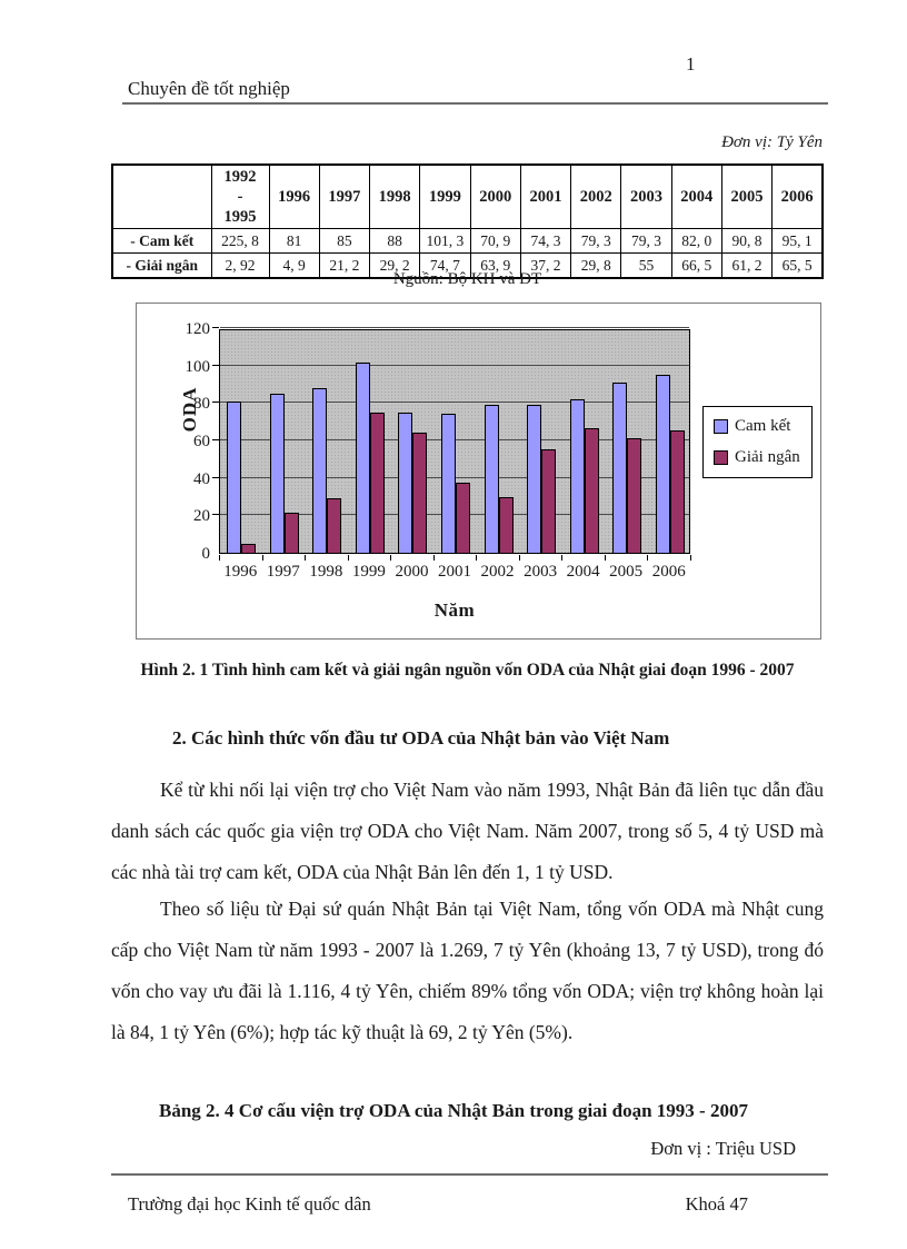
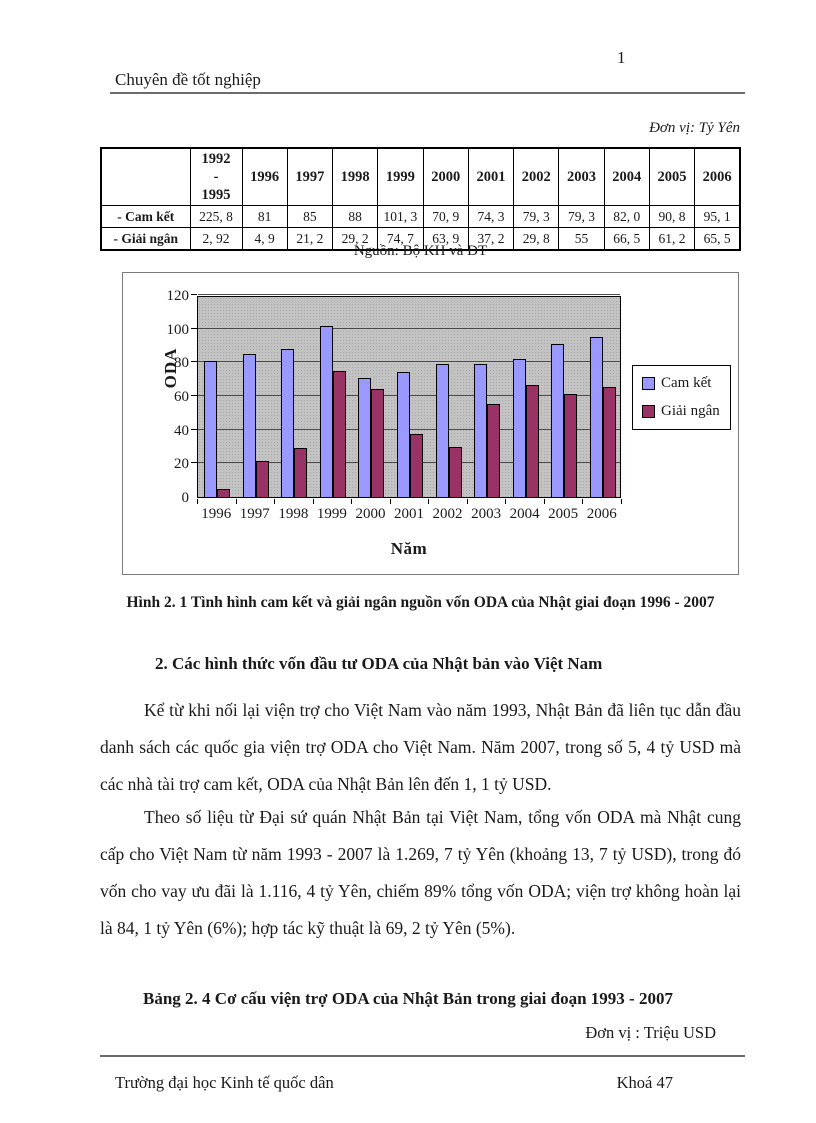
Cam kết/2000: 75 -> 71
